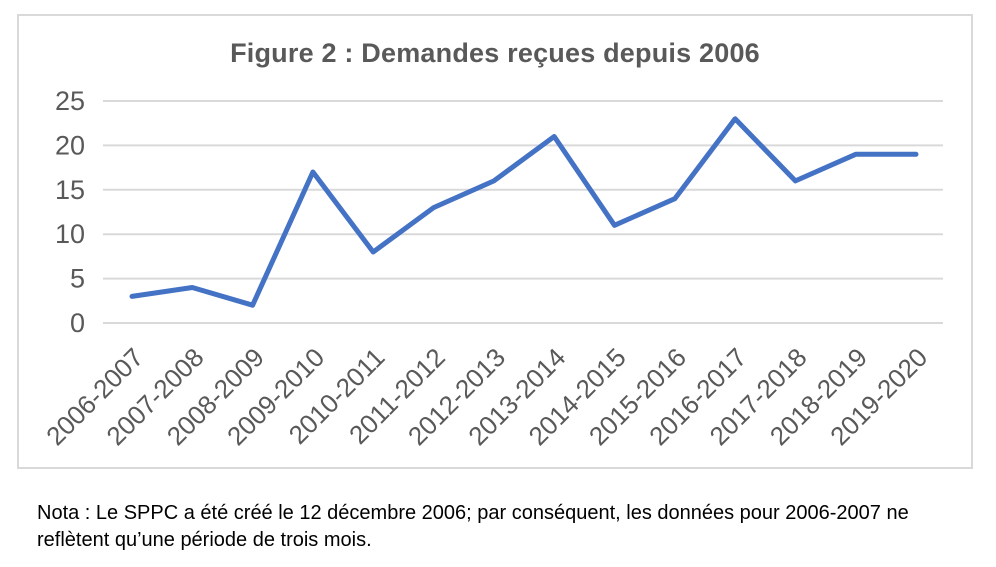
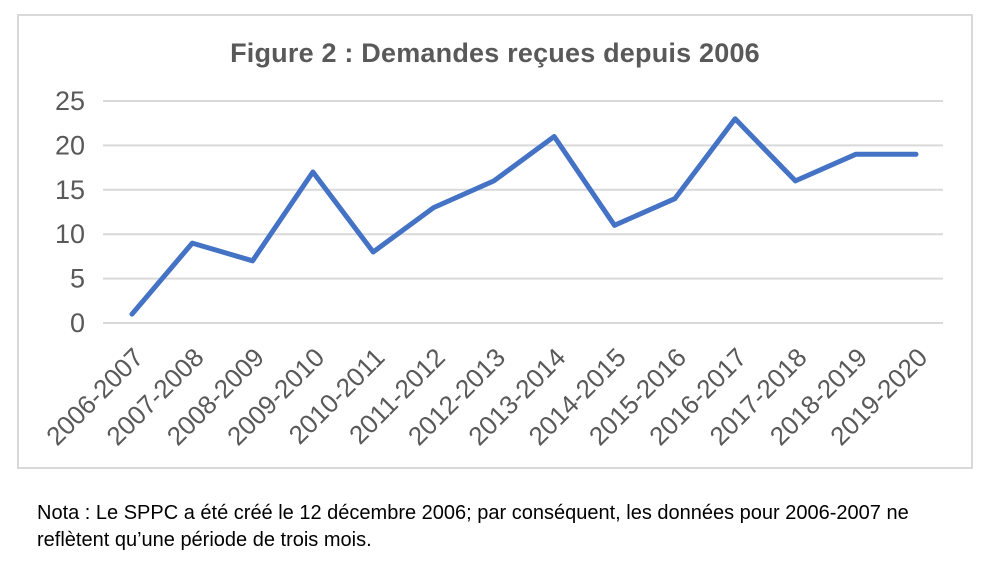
2006-2007: 3 -> 1
2007-2008: 4 -> 9
2008-2009: 2 -> 7
